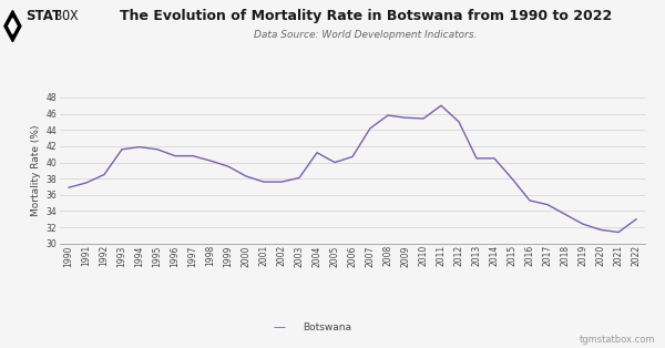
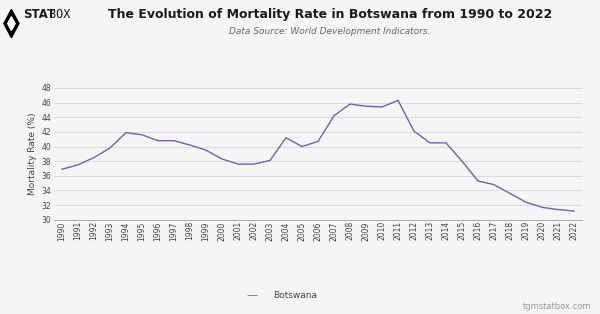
1993: 41.6 -> 39.8
2011: 47.0 -> 46.3
2012: 45.0 -> 42.1
2022: 33.0 -> 31.2
